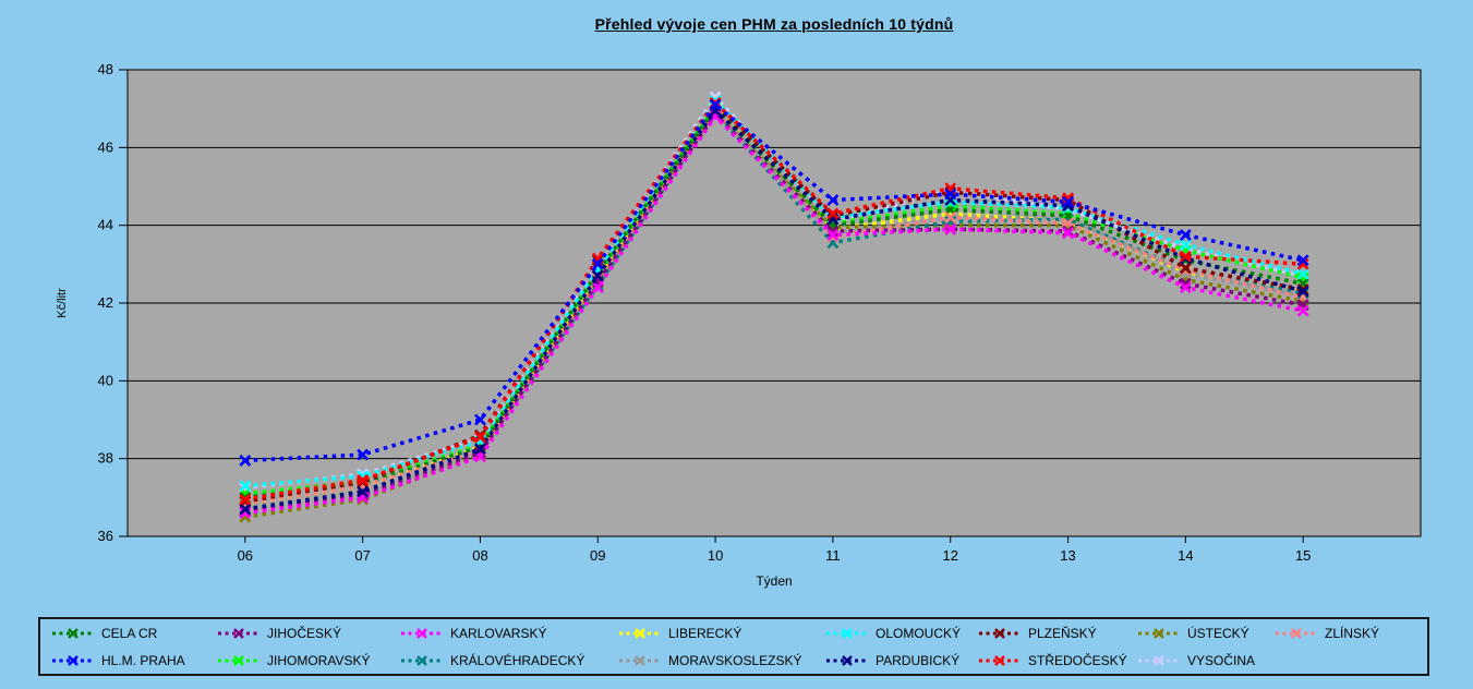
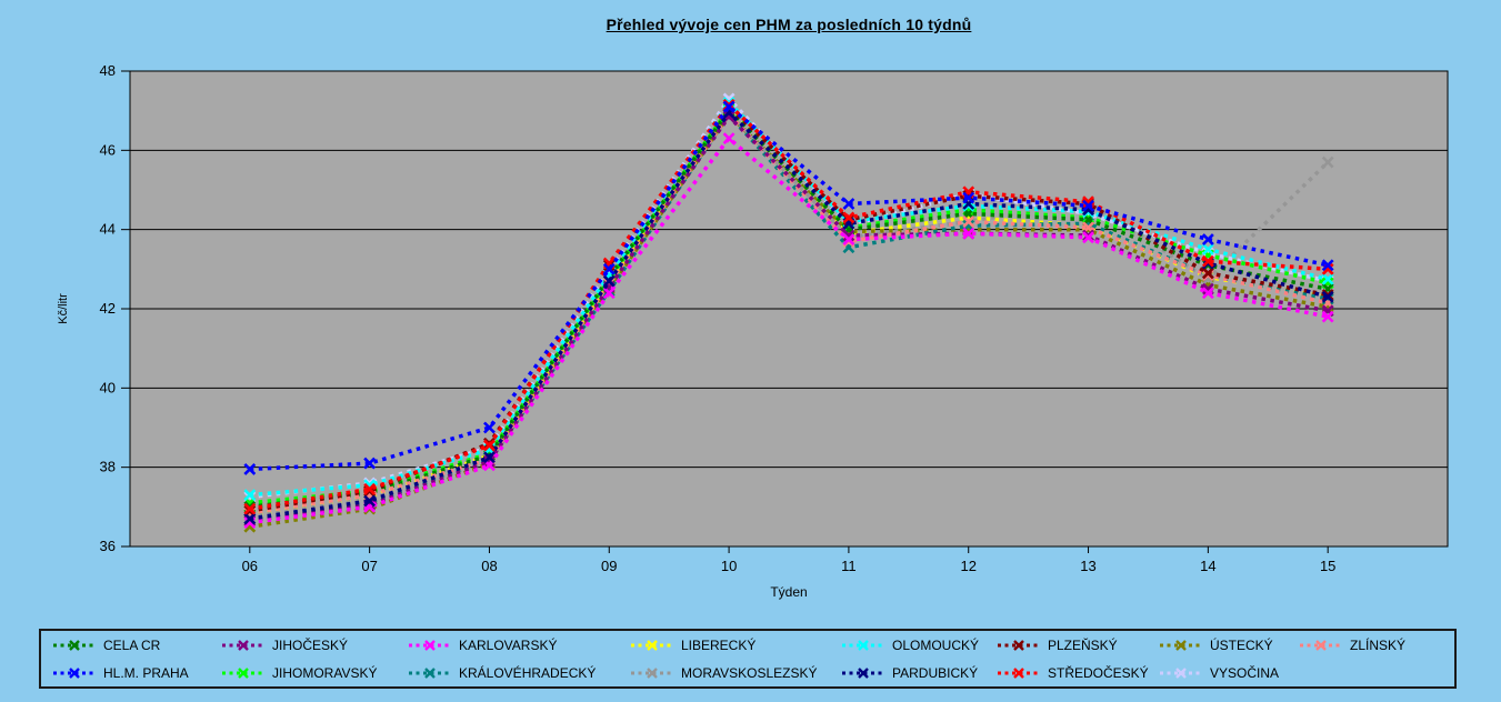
KARLOVARSKÝ/10: 46.8 -> 46.3
MORAVSKOSLEZSKÝ/13: 44.2 -> 44.7
MORAVSKOSLEZSKÝ/15: 42.2 -> 45.7
